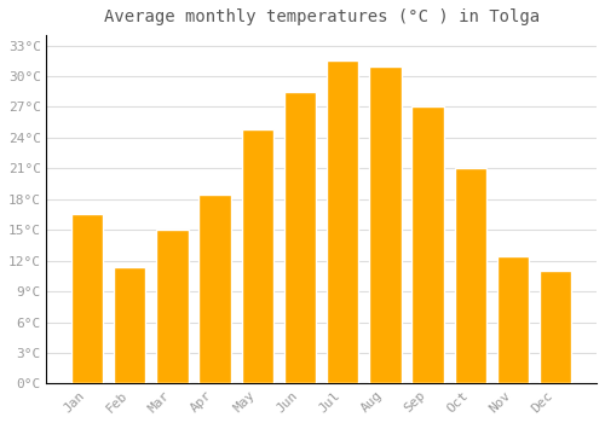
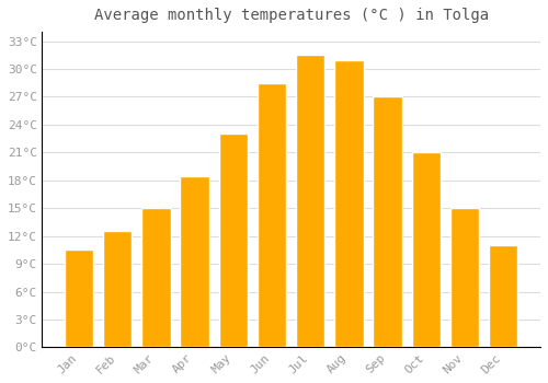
Jan: 16.6°C -> 10.5°C
Feb: 11.4°C -> 12.5°C
May: 24.8°C -> 23.0°C
Nov: 12.4°C -> 15.0°C
